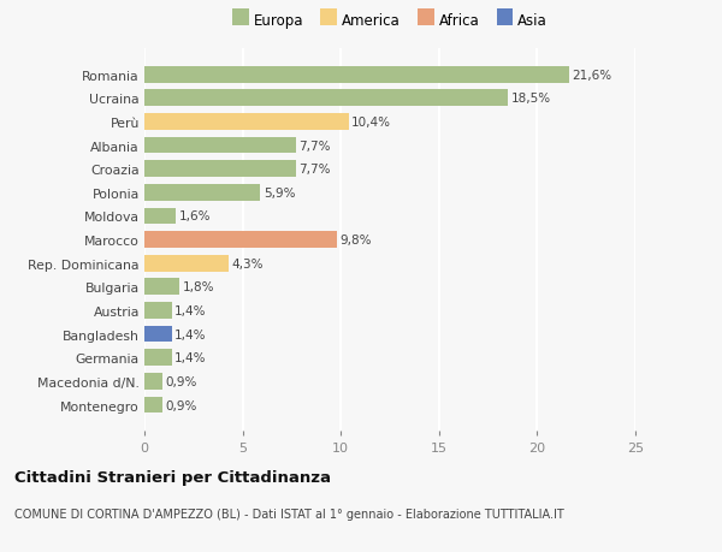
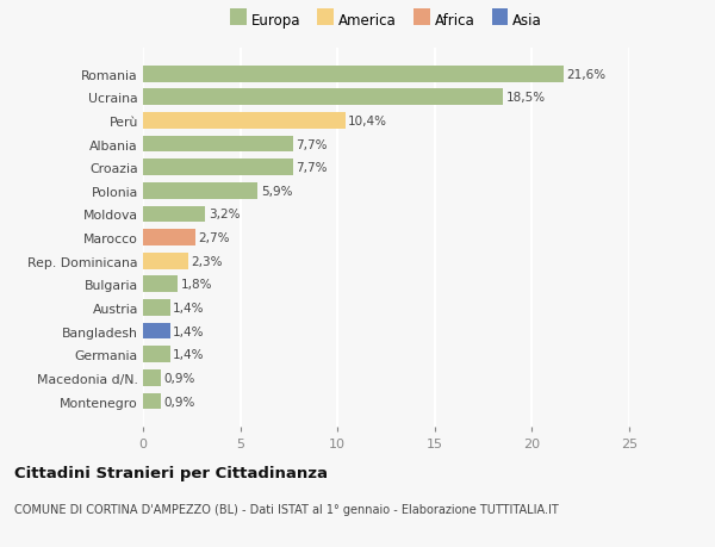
Moldova: 1,6% -> 3,2%
Marocco: 9,8% -> 2,7%
Rep. Dominicana: 4,3% -> 2,3%
